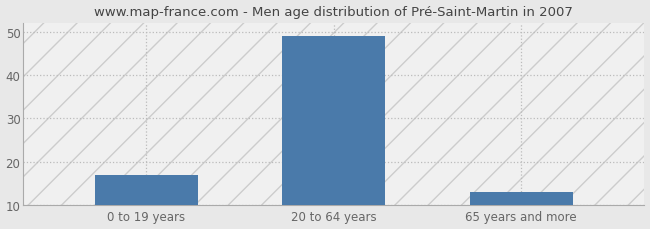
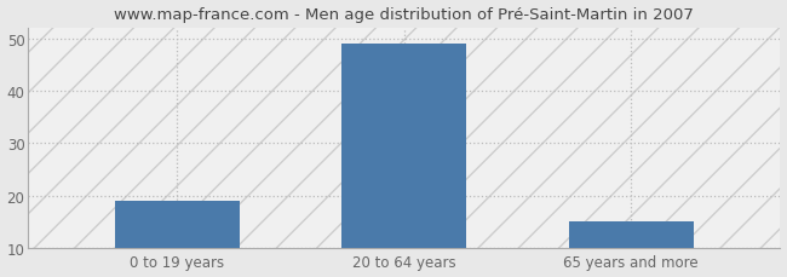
0 to 19 years: 17 -> 19
65 years and more: 13 -> 15
